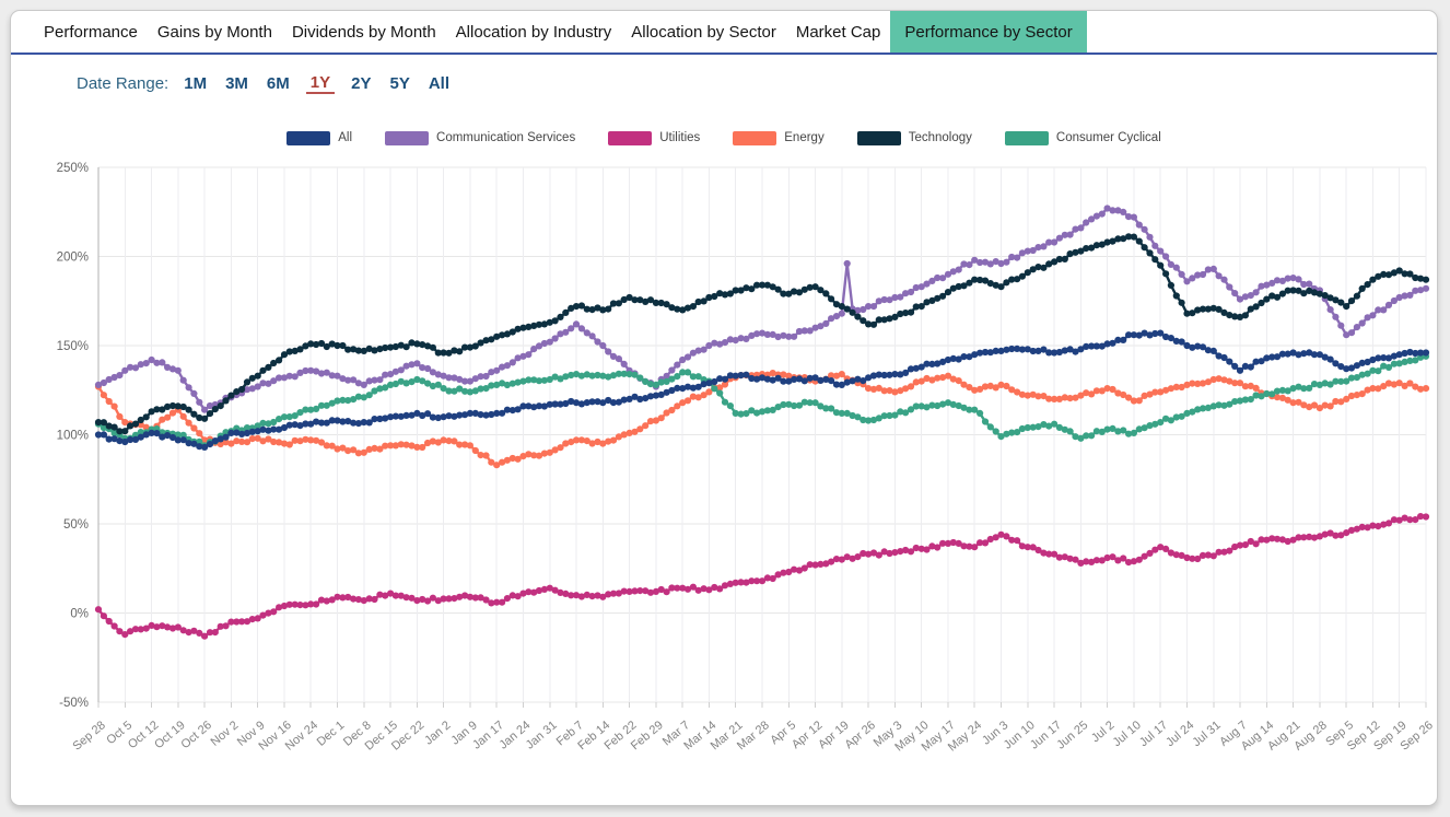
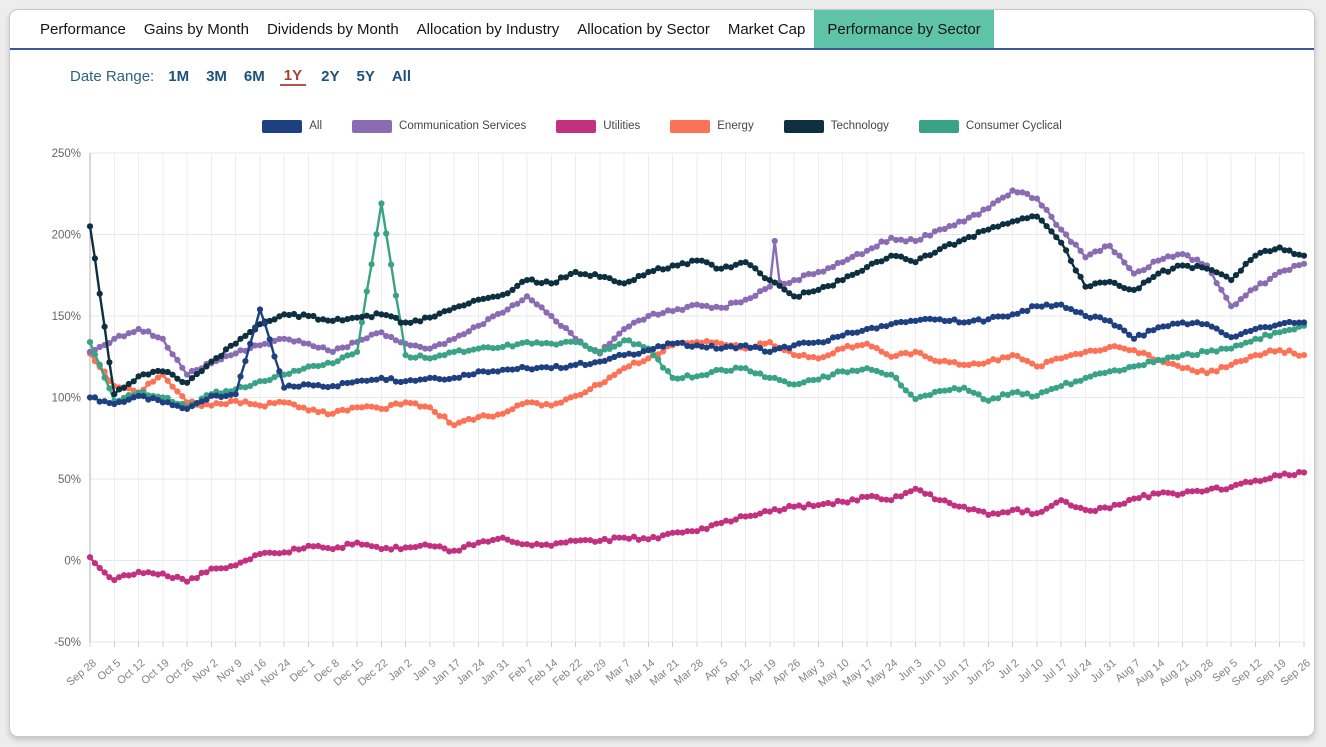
Technology/Sep 28: 107% -> 205%
Consumer Cyclical/Sep 28: 106% -> 134%
All/Nov 16: 104% -> 154%
Consumer Cyclical/Dec 22: 131% -> 219%
